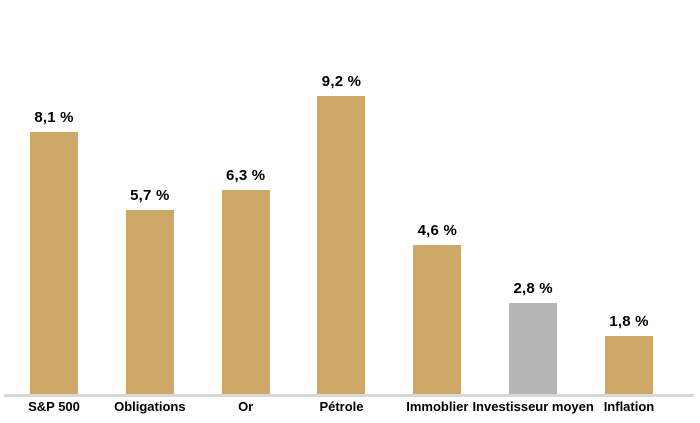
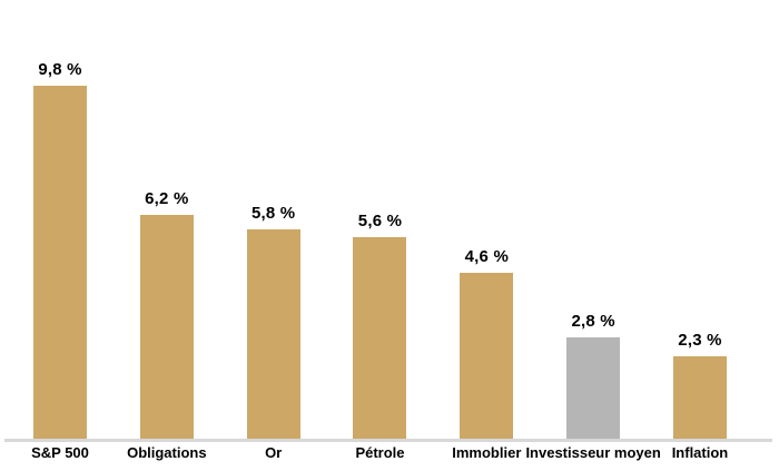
S&P 500: 8,1 -> 9,8
Obligations: 5,7 -> 6,2
Or: 6,3 -> 5,8
Pétrole: 9,2 -> 5,6
Inflation: 1,8 -> 2,3
